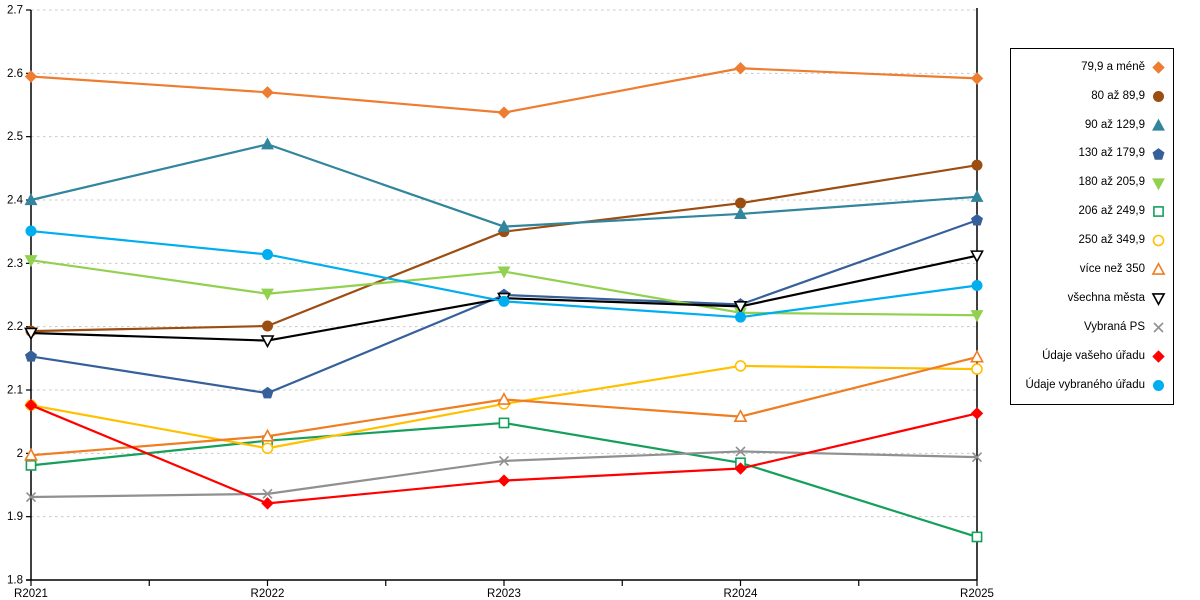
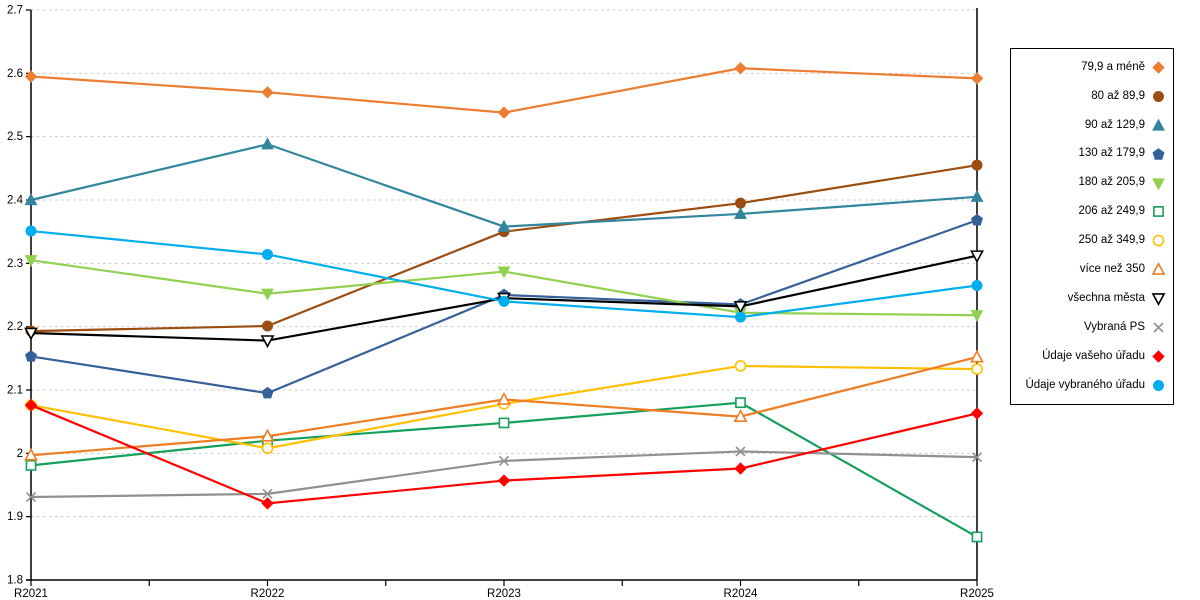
206 až 249,9/R2024: 1.99 -> 2.08
